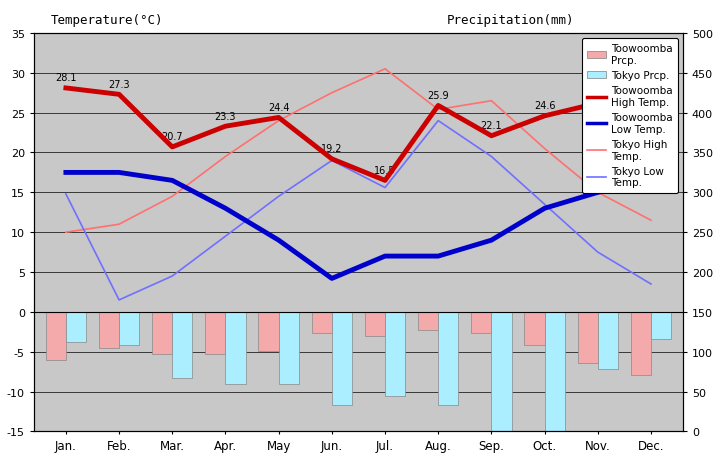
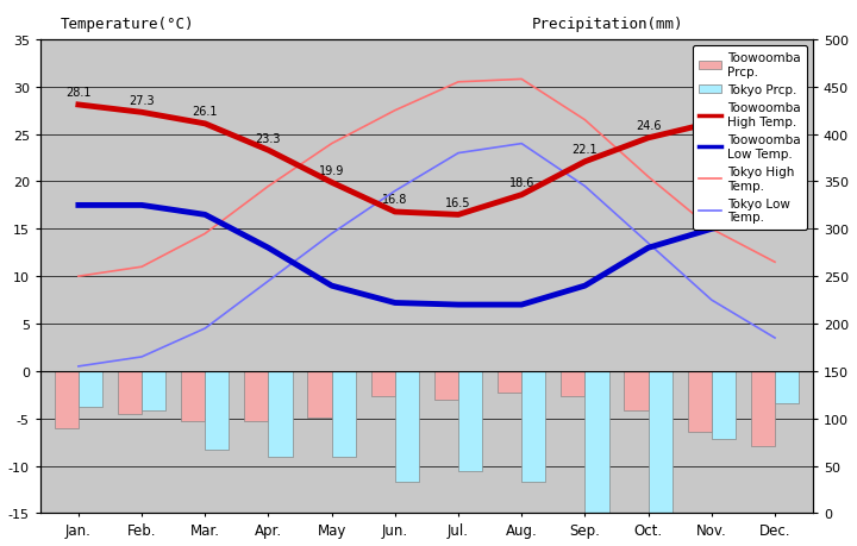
Tokyo Low Temp./Jan.: 14.8 -> 0.5
Toowoomba High Temp./Mar.: 20.7 -> 26.1
Toowoomba High Temp./May: 24.4 -> 19.9
Toowoomba High Temp./Jun.: 19.2 -> 16.8
Toowoomba Low Temp./Jun.: 4.2 -> 7.2
Tokyo Low Temp./Jul.: 15.6 -> 23.0
Toowoomba High Temp./Aug.: 25.9 -> 18.6
Tokyo High Temp./Aug.: 25.4 -> 30.8
